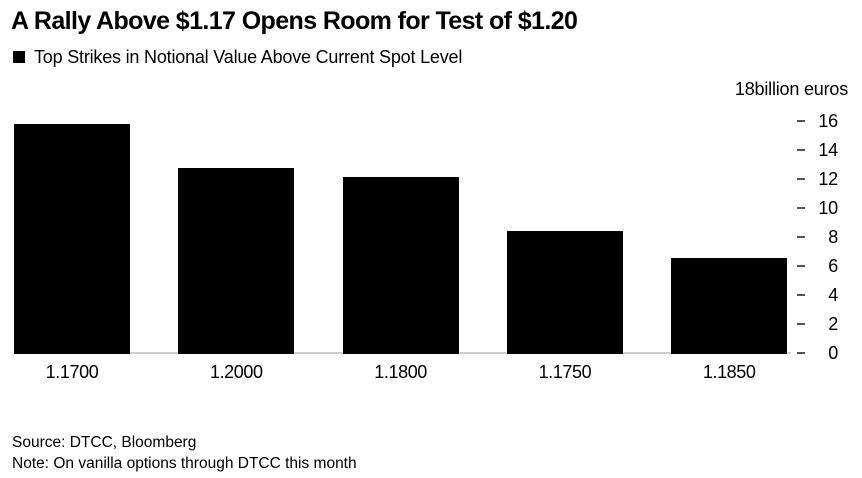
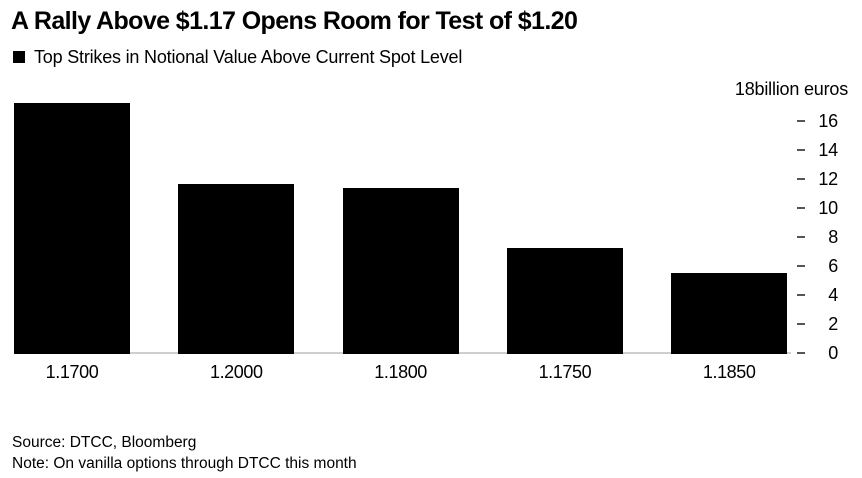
1.1700: 15.8 -> 17.3
1.2000: 12.8 -> 11.7
1.1800: 12.2 -> 11.4
1.1750: 8.5 -> 7.3
1.1850: 6.6 -> 5.6
